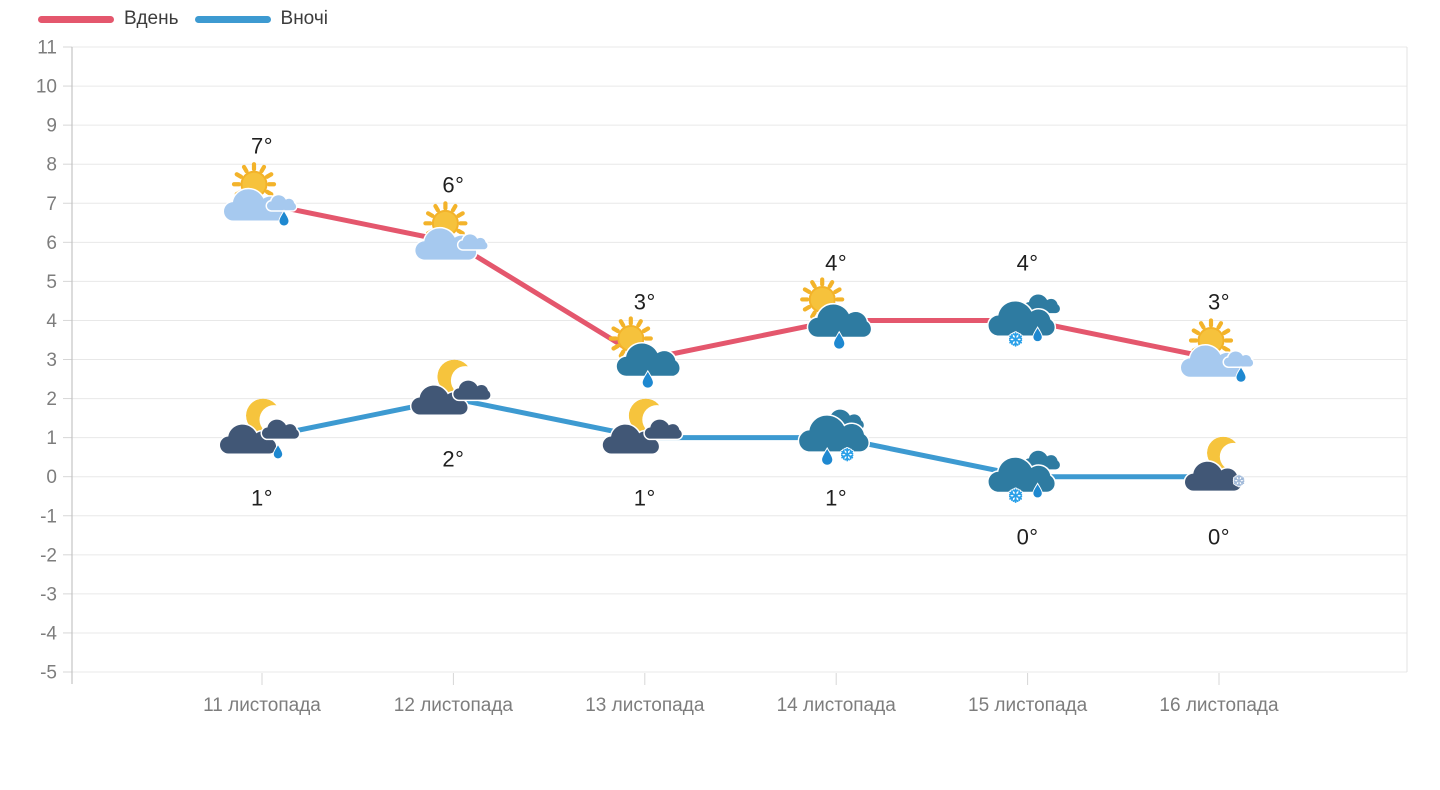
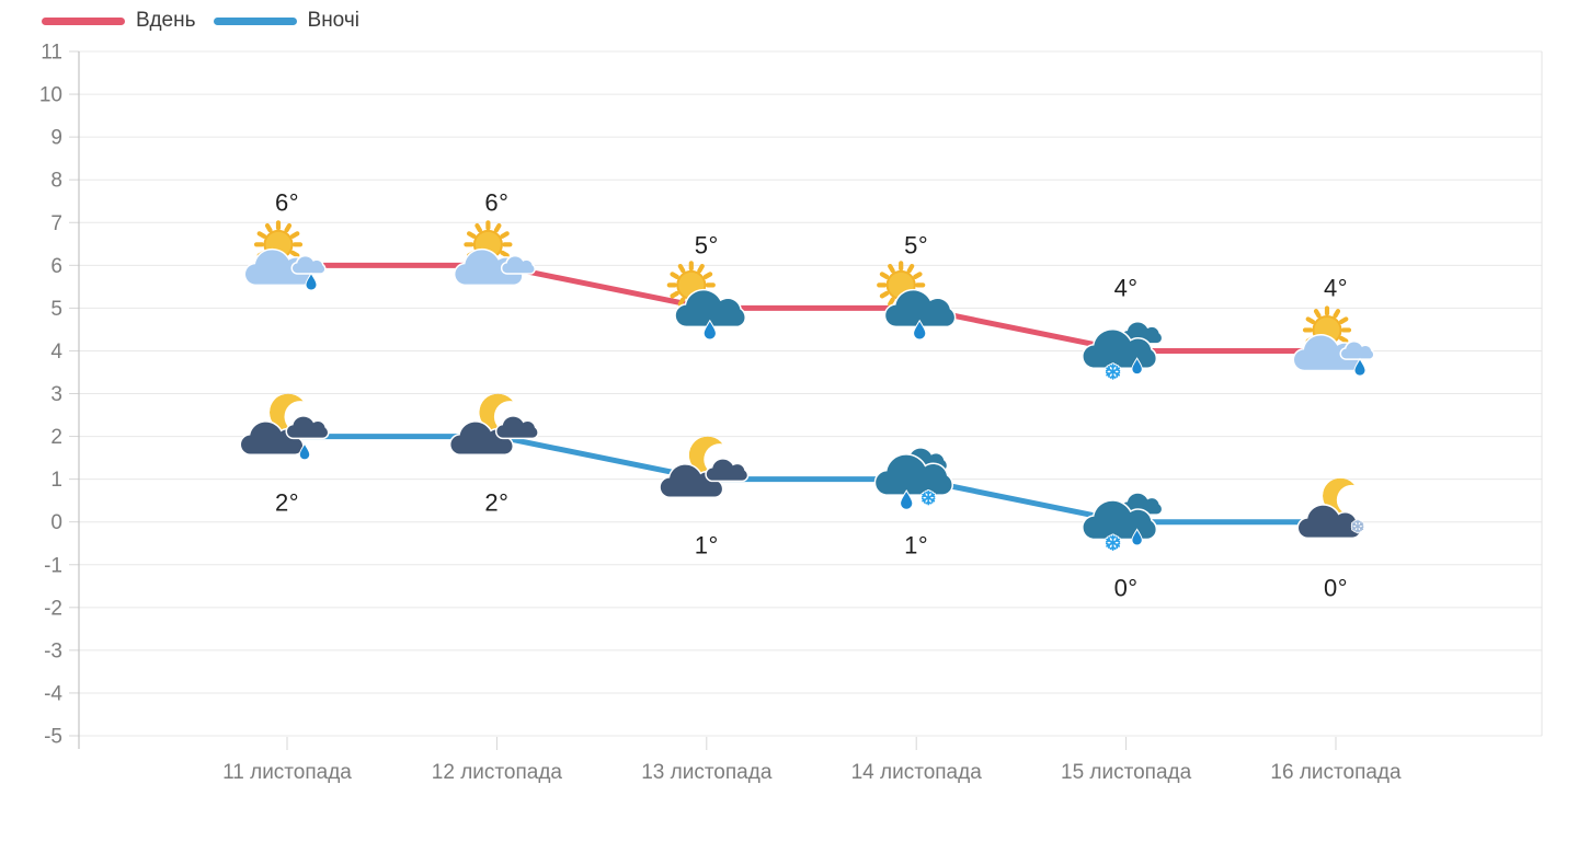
Вдень/11 листопада: 7° -> 6°
Вночі/11 листопада: 1° -> 2°
Вдень/13 листопада: 3° -> 5°
Вдень/14 листопада: 4° -> 5°
Вдень/16 листопада: 3° -> 4°
